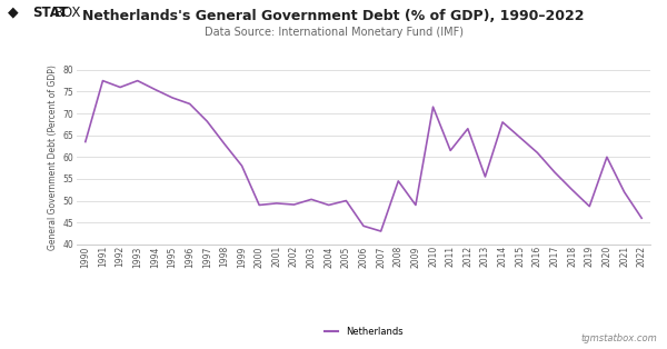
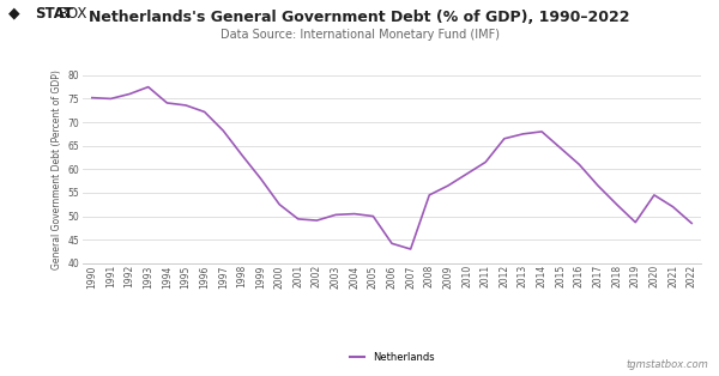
1990: 63.5 -> 75.2
1991: 77.5 -> 75.0
1994: 75.5 -> 74.1
2000: 49.0 -> 52.5
2004: 49.0 -> 50.5
2009: 49.0 -> 56.5
2010: 71.5 -> 59.0
2013: 55.5 -> 67.5
2020: 60.0 -> 54.5
2022: 46.0 -> 48.5
